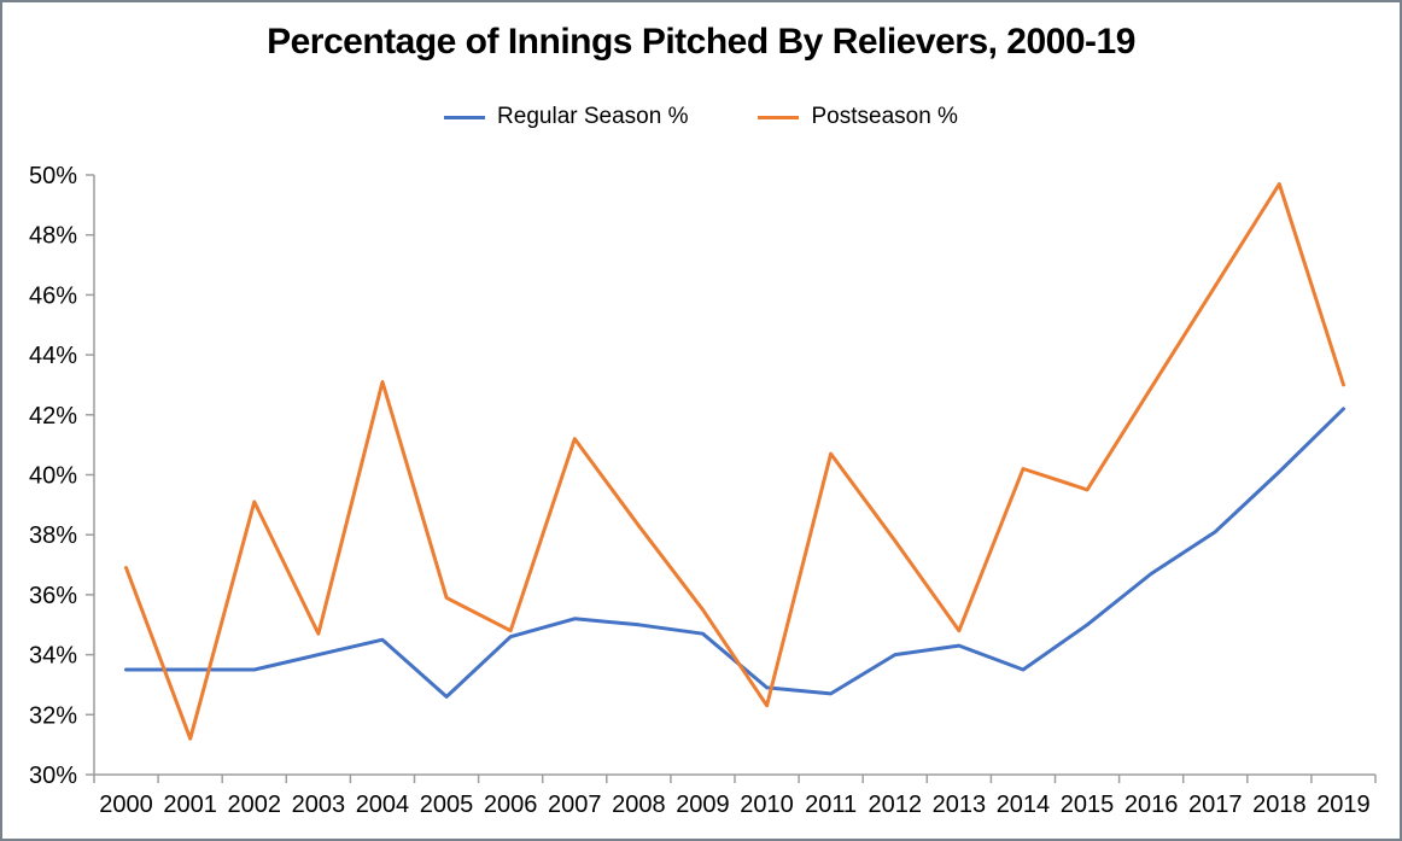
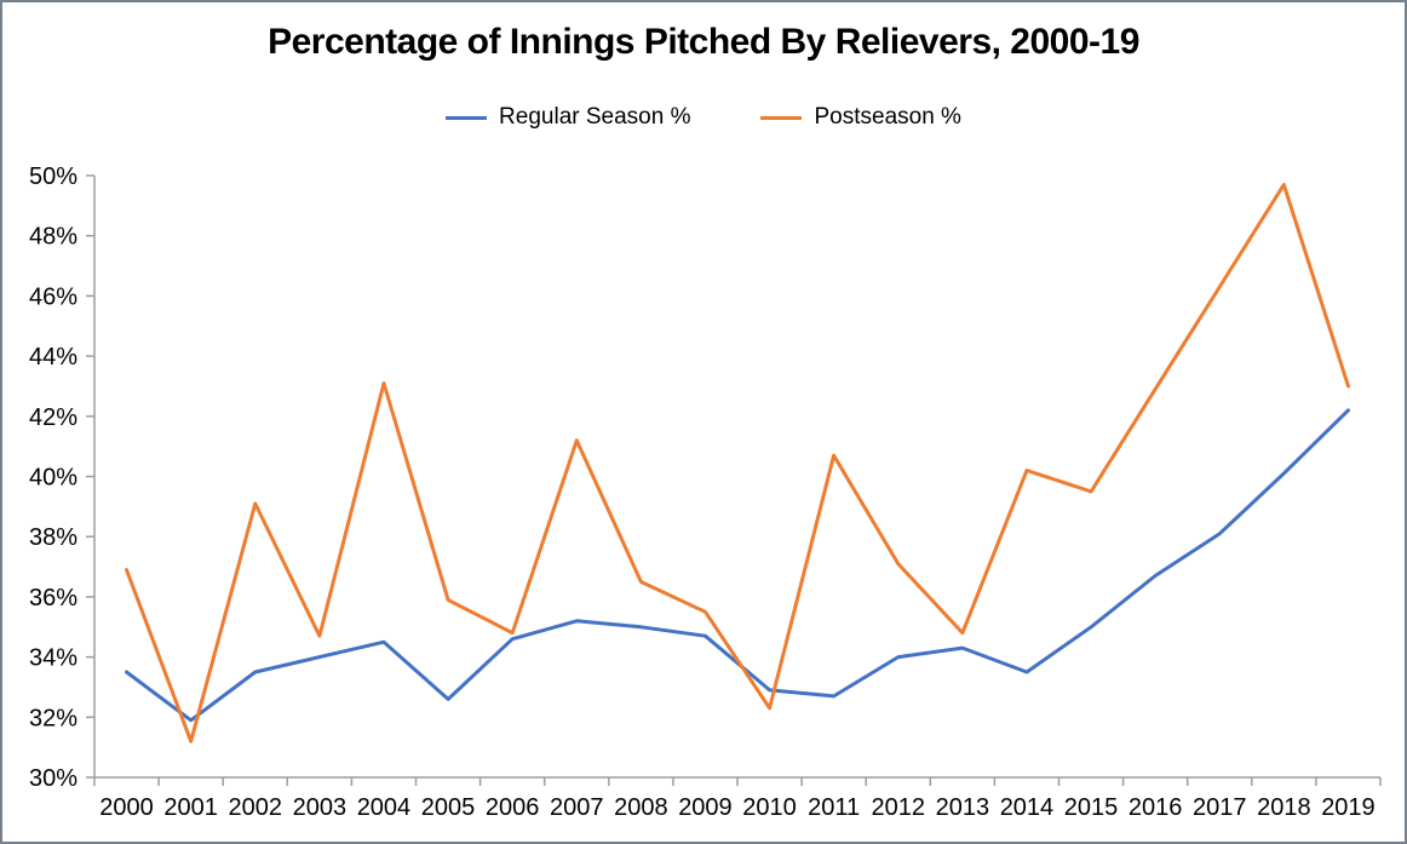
Regular Season %/2001: 33.5% -> 31.9%
Postseason %/2008: 38.3% -> 36.5%
Postseason %/2012: 37.8% -> 37.1%
